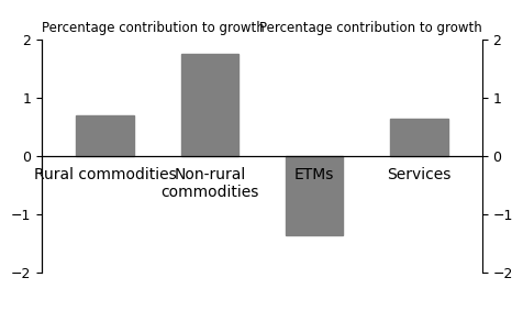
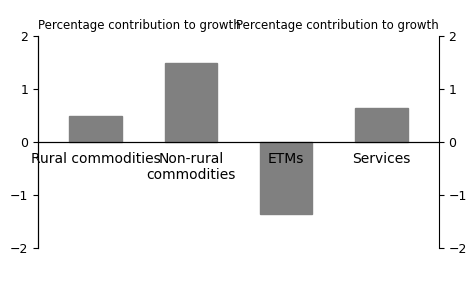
Rural commodities: 0.70 -> 0.50
Non-rural commodities: 1.76 -> 1.50
